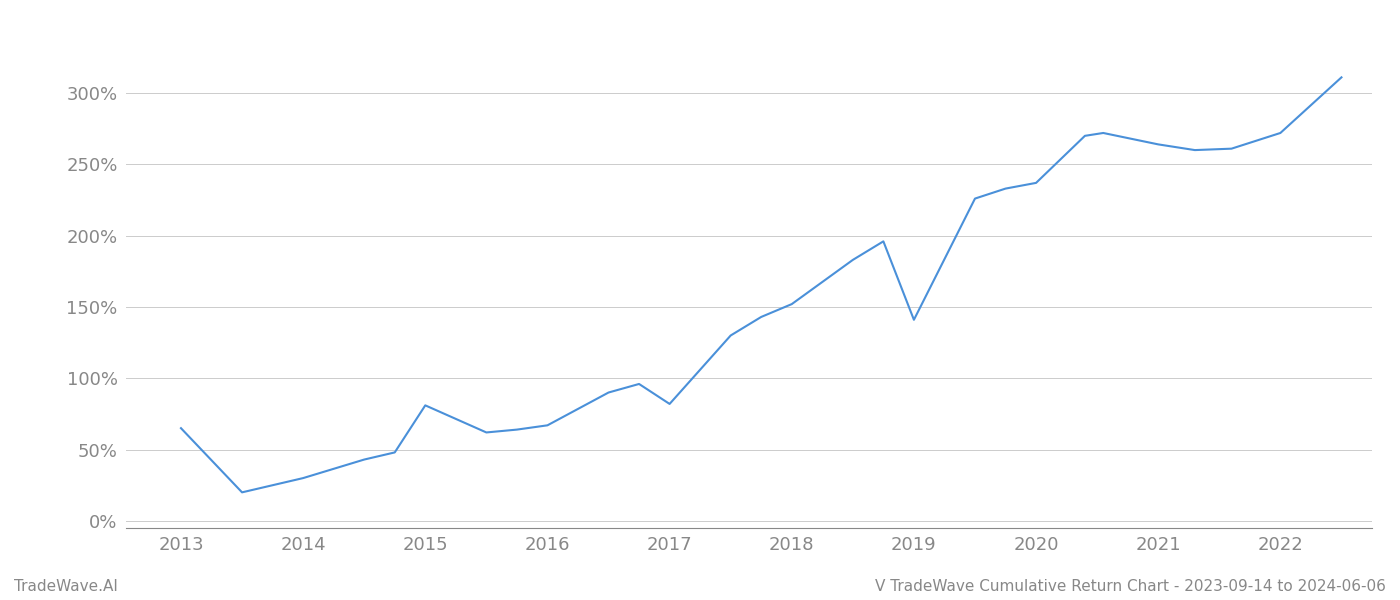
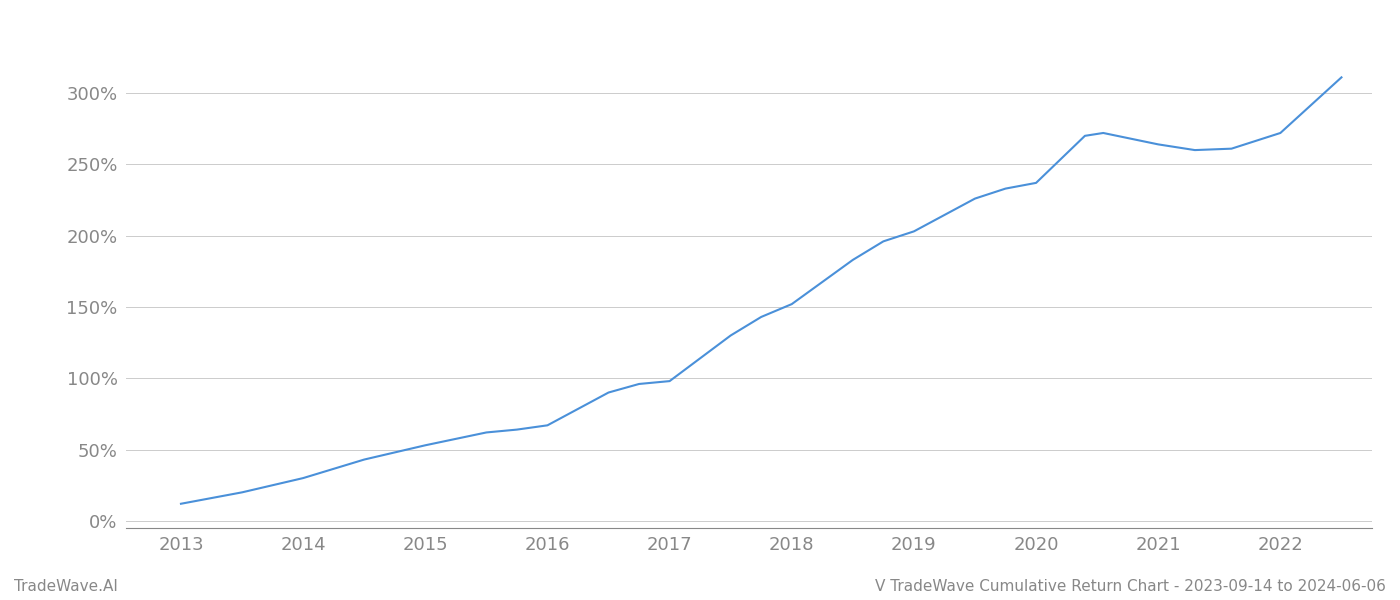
2013: 65% -> 12%
2015: 81% -> 53%
2017: 82% -> 98%
2019: 141% -> 203%
